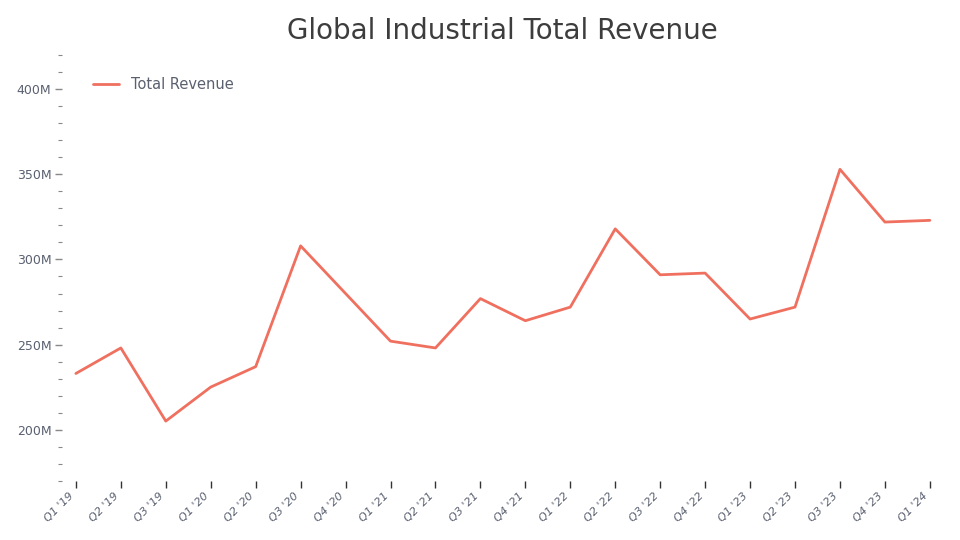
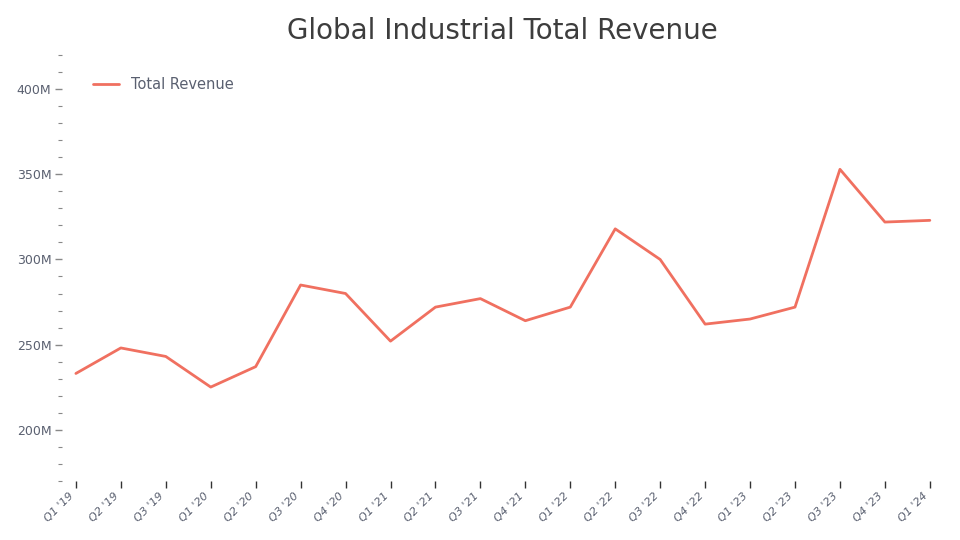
Q3 '19: 205M -> 243M
Q3 '20: 308M -> 285M
Q2 '21: 248M -> 272M
Q3 '22: 291M -> 300M
Q4 '22: 292M -> 262M
